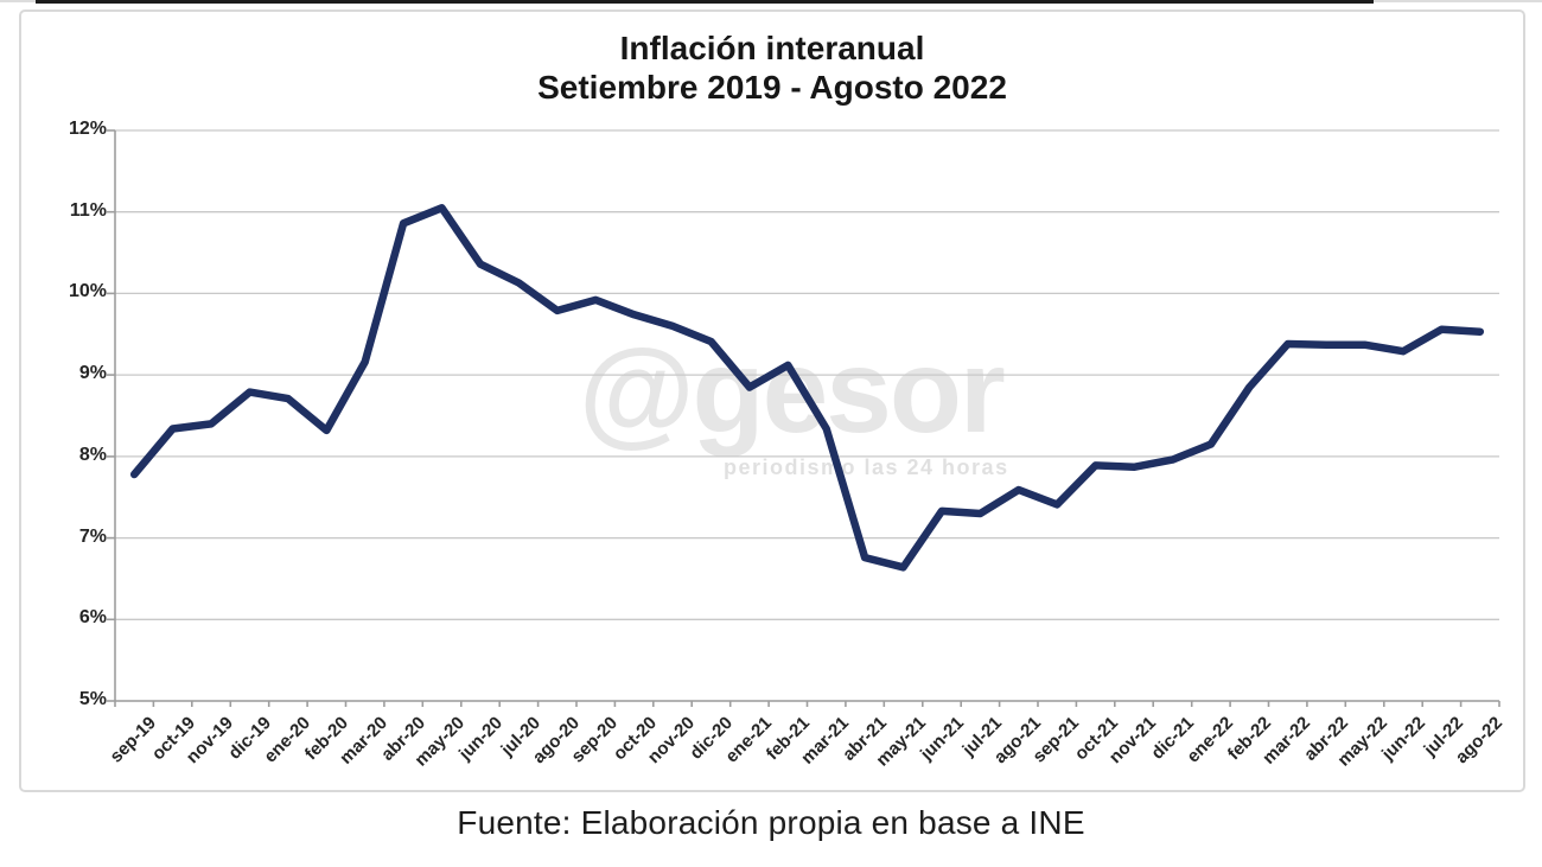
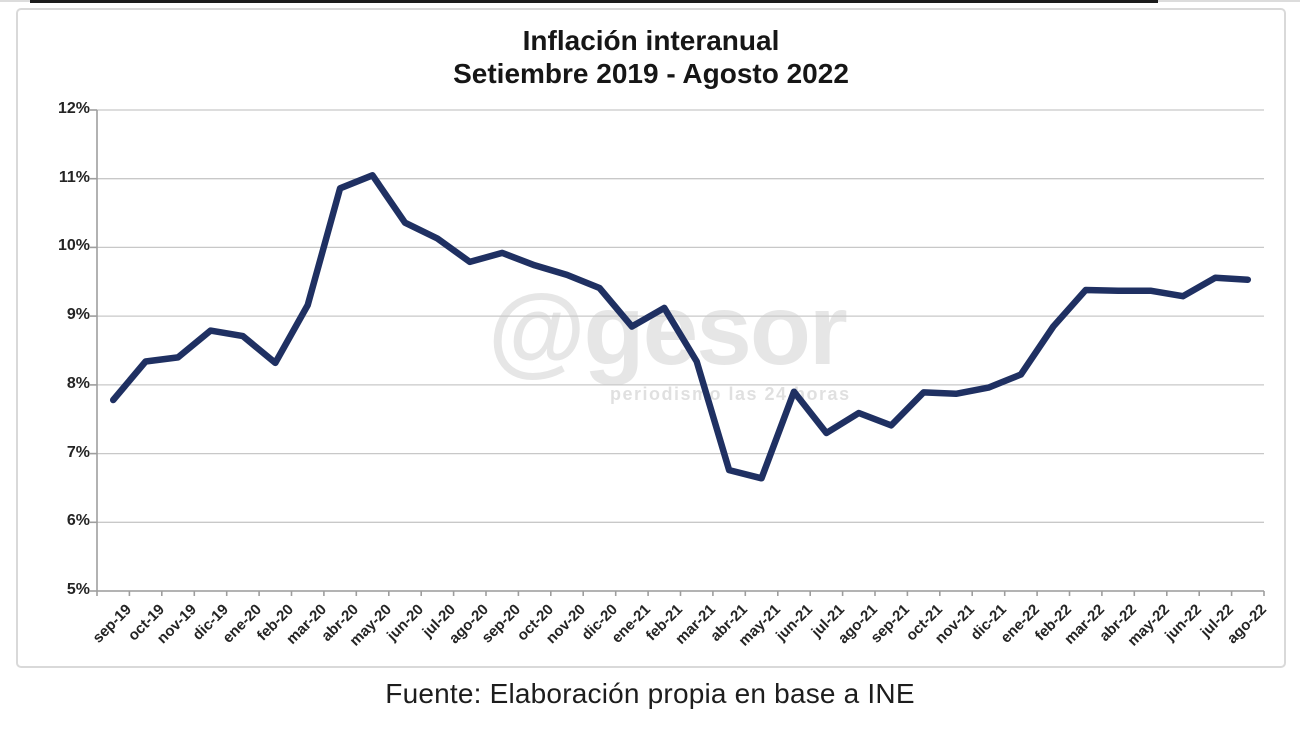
jun-21: 7.3% -> 7.9%
